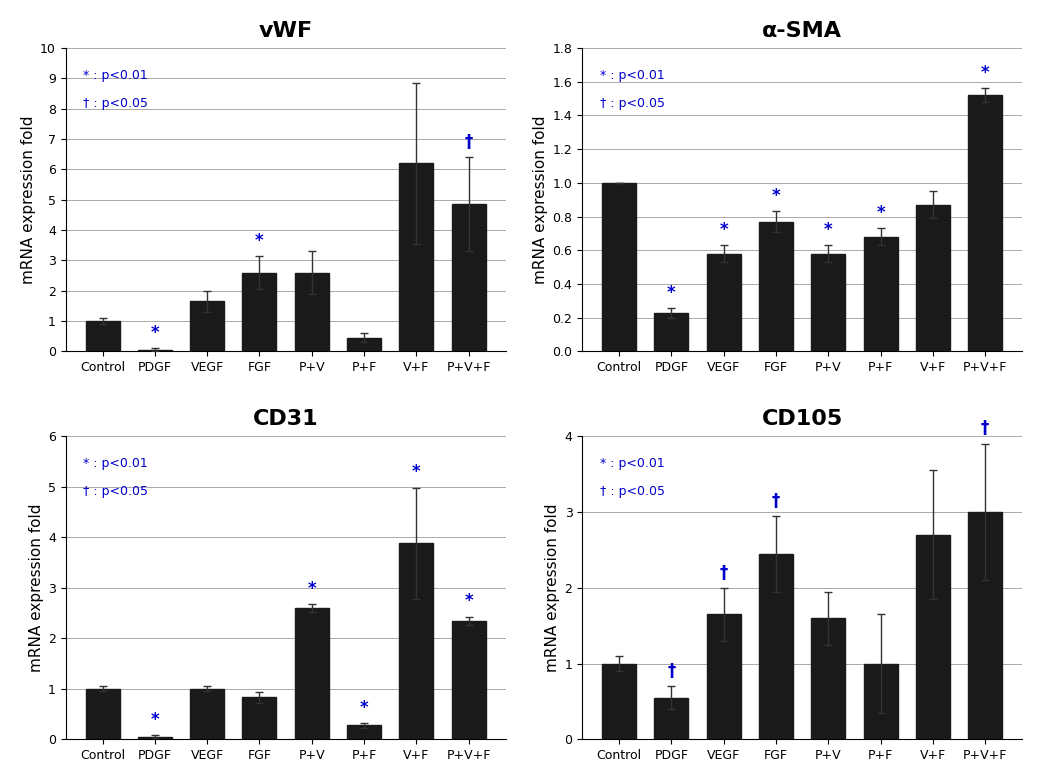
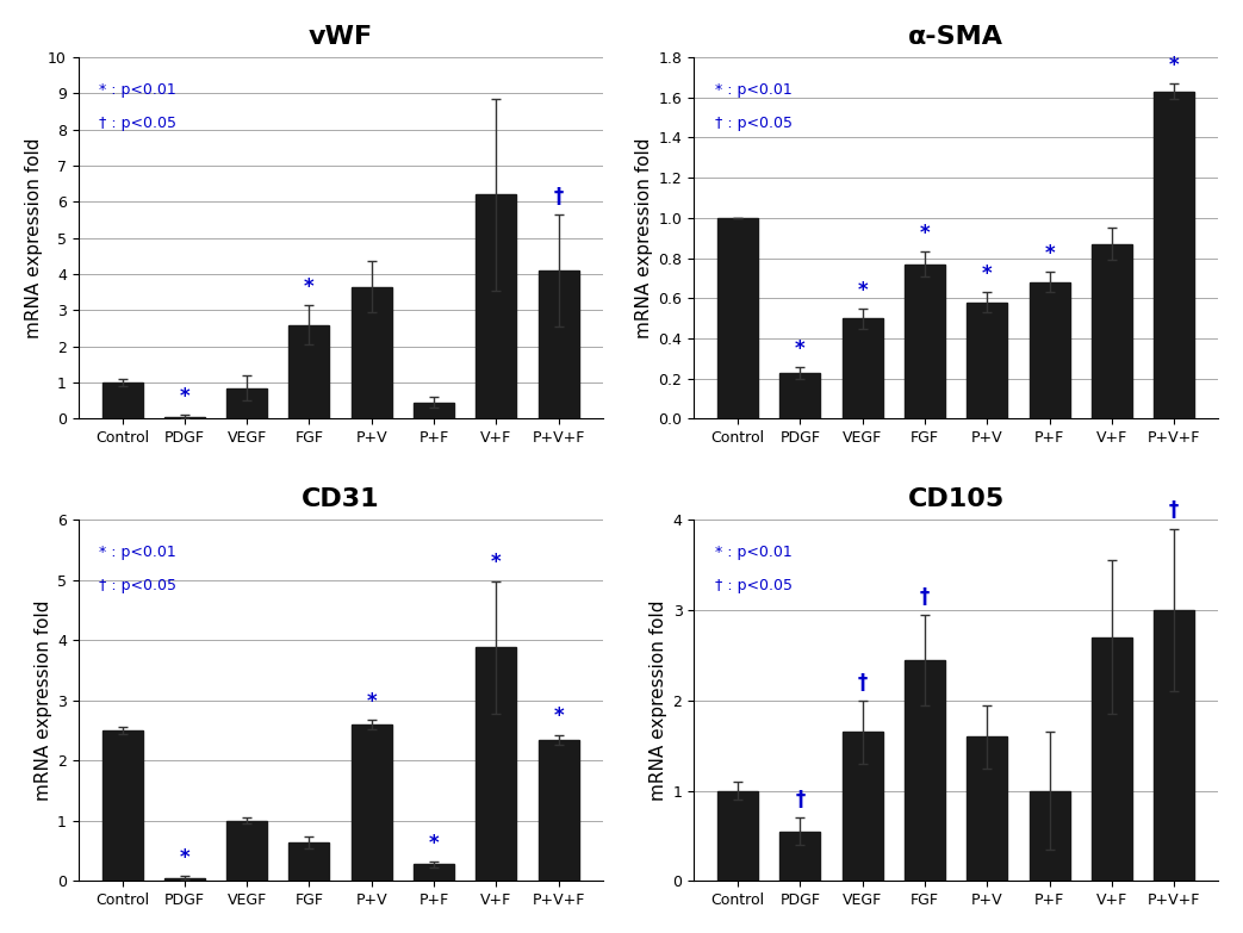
vWF/VEGF: 1.65 -> 0.85
vWF/P+V: 2.60 -> 3.65
vWF/P+V+F: 4.85 -> 4.10
α-SMA/VEGF: 0.58 -> 0.50
α-SMA/P+V+F: 1.52 -> 1.63
CD31/Control: 1.00 -> 2.50
CD31/FGF: 0.83 -> 0.64
